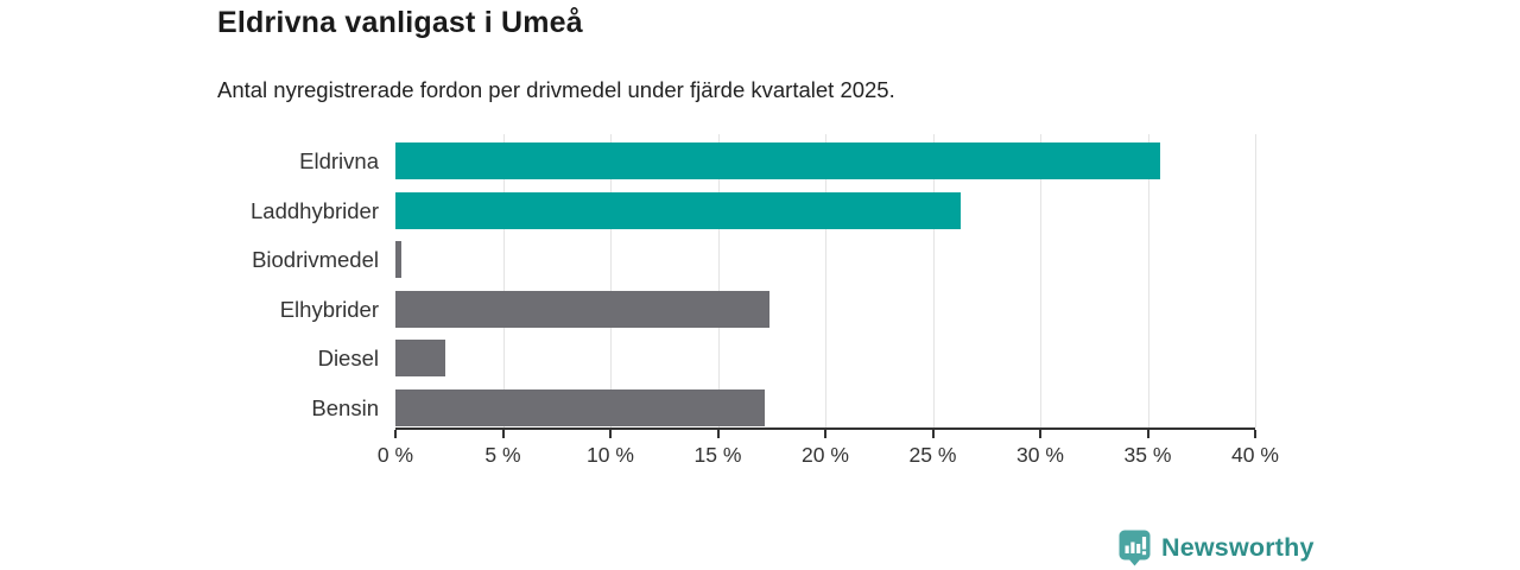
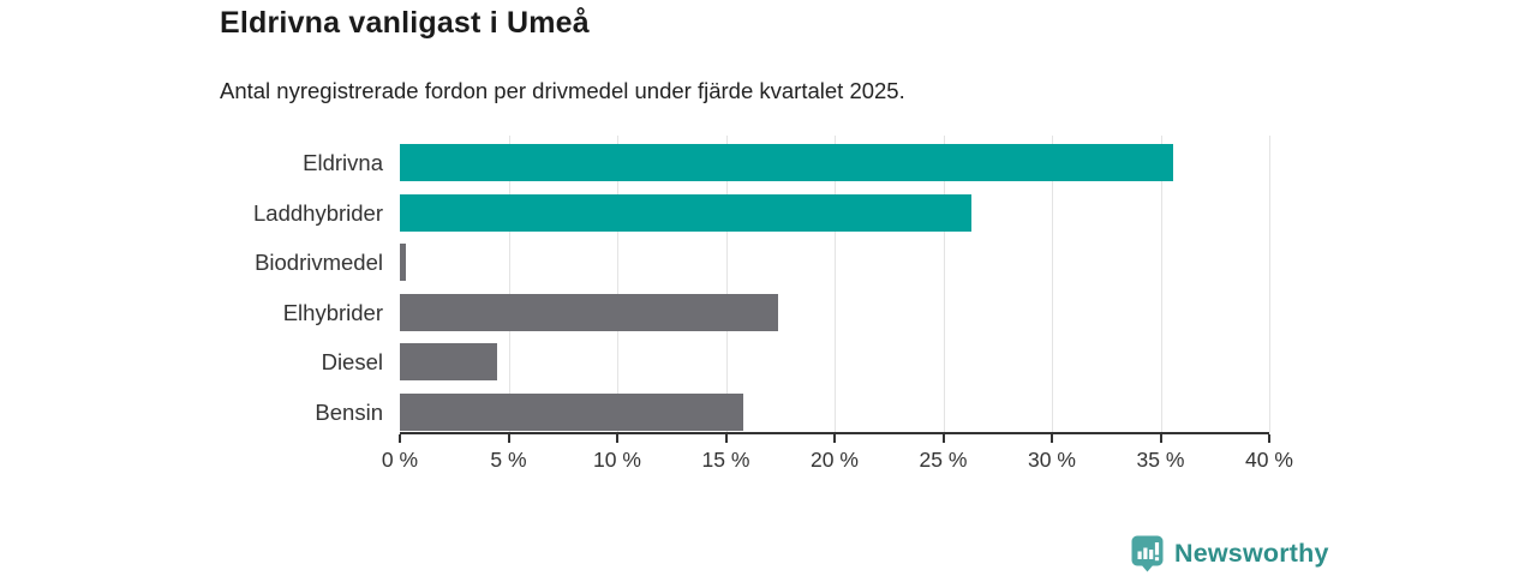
Diesel: 2.3% -> 4.5%
Bensin: 17.2% -> 15.8%
